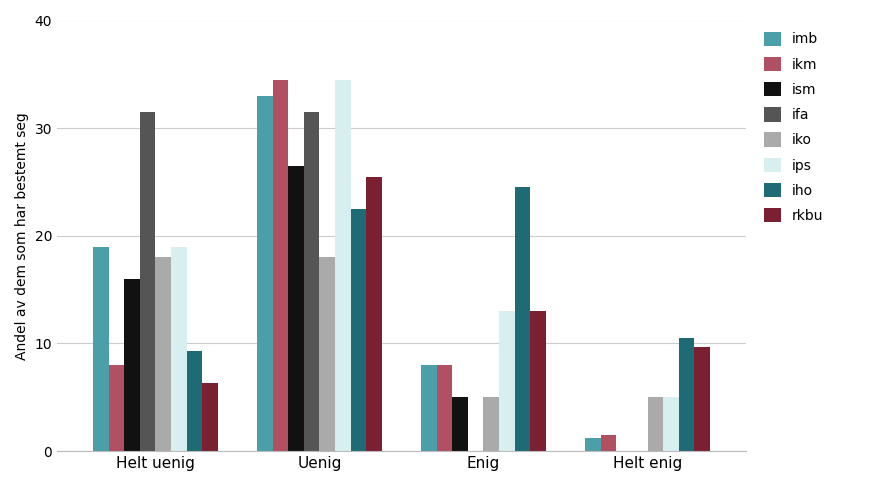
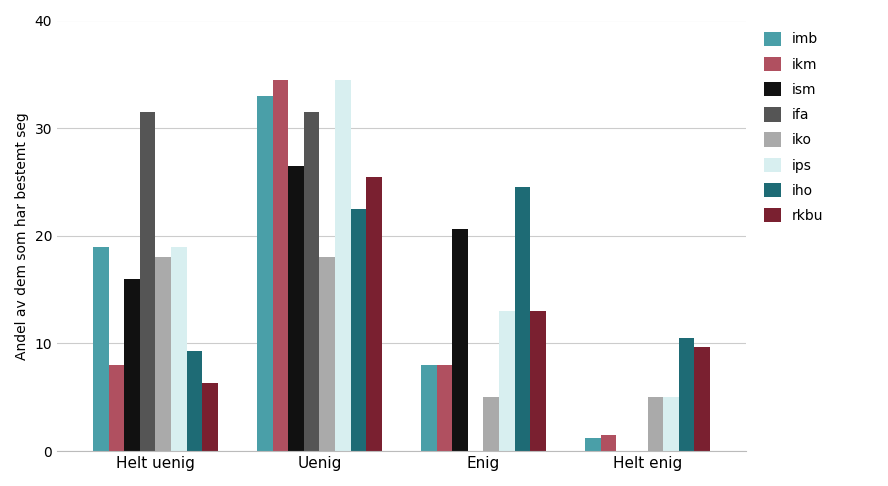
ism/Enig: 5.0 -> 20.6
